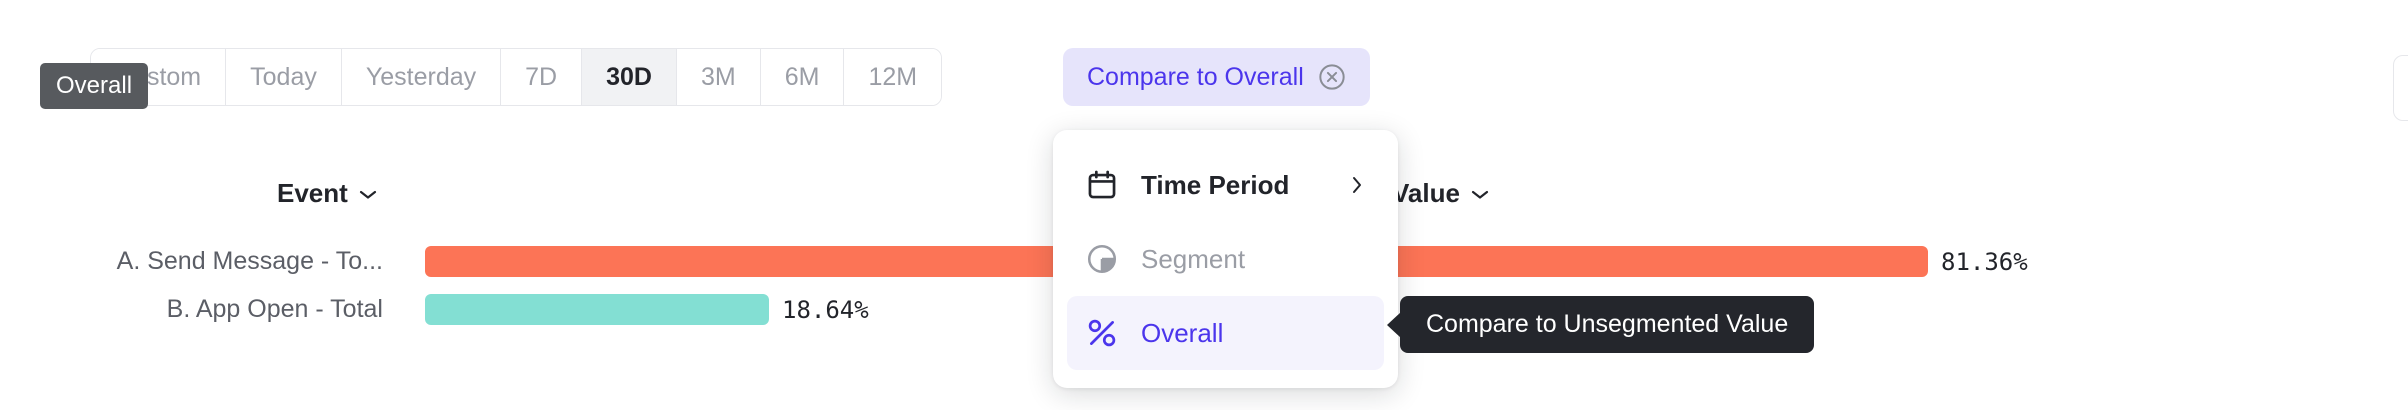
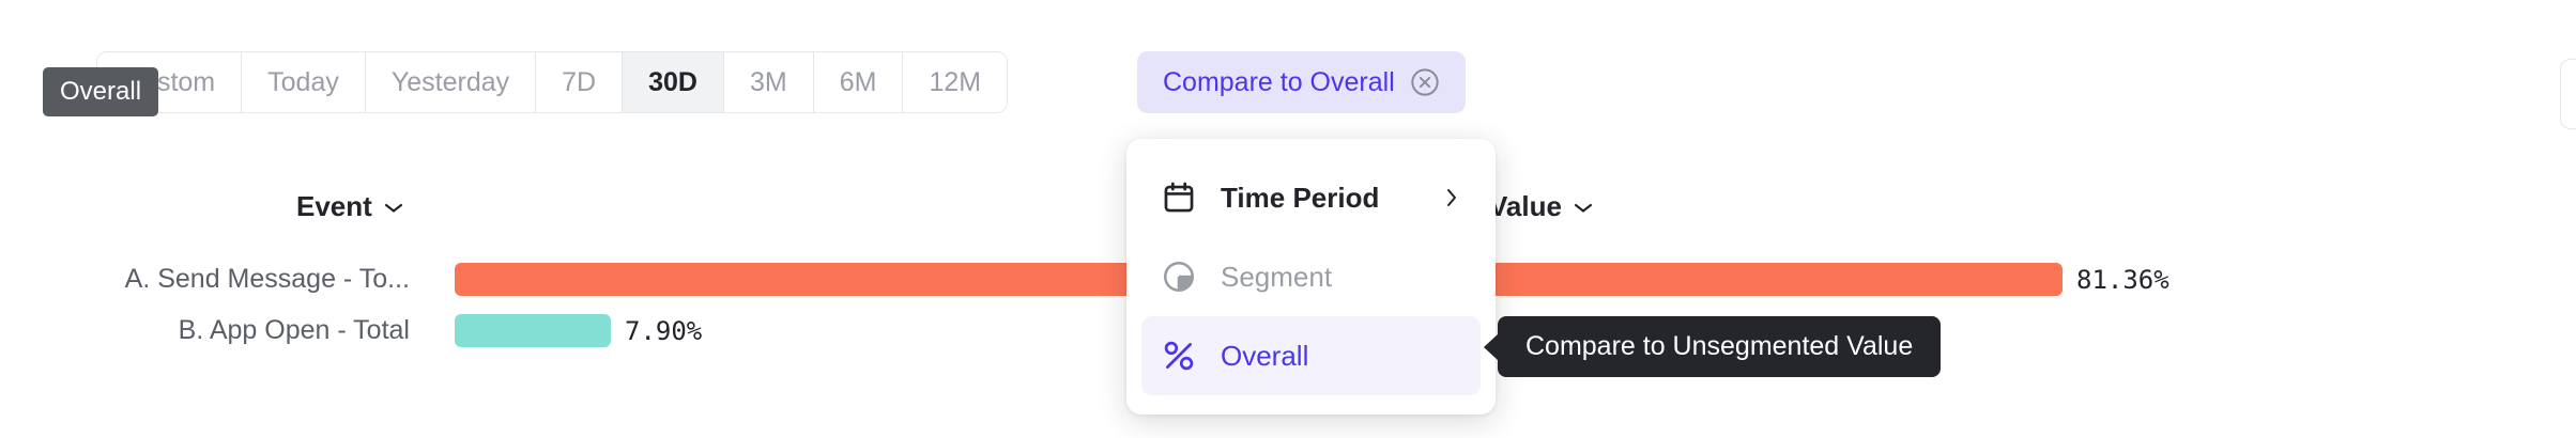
B. App Open - Total: 18.64% -> 7.90%
